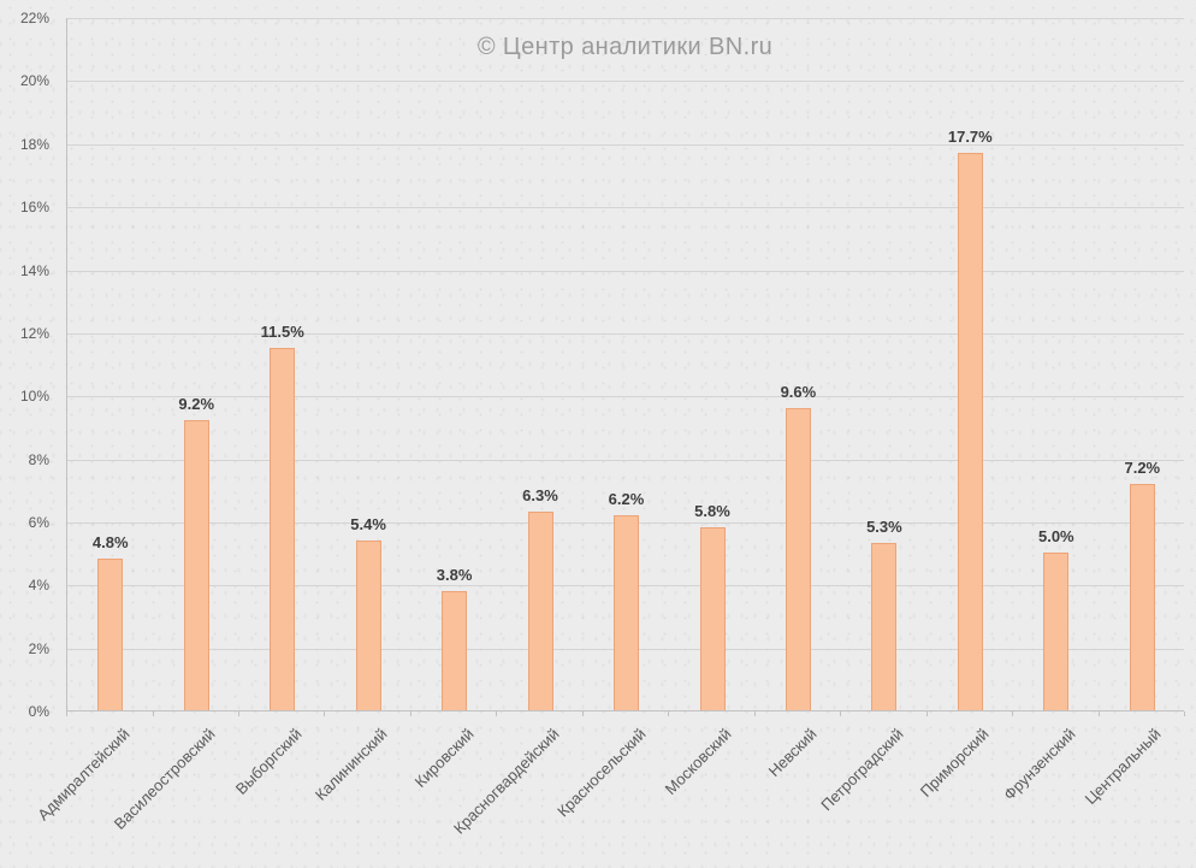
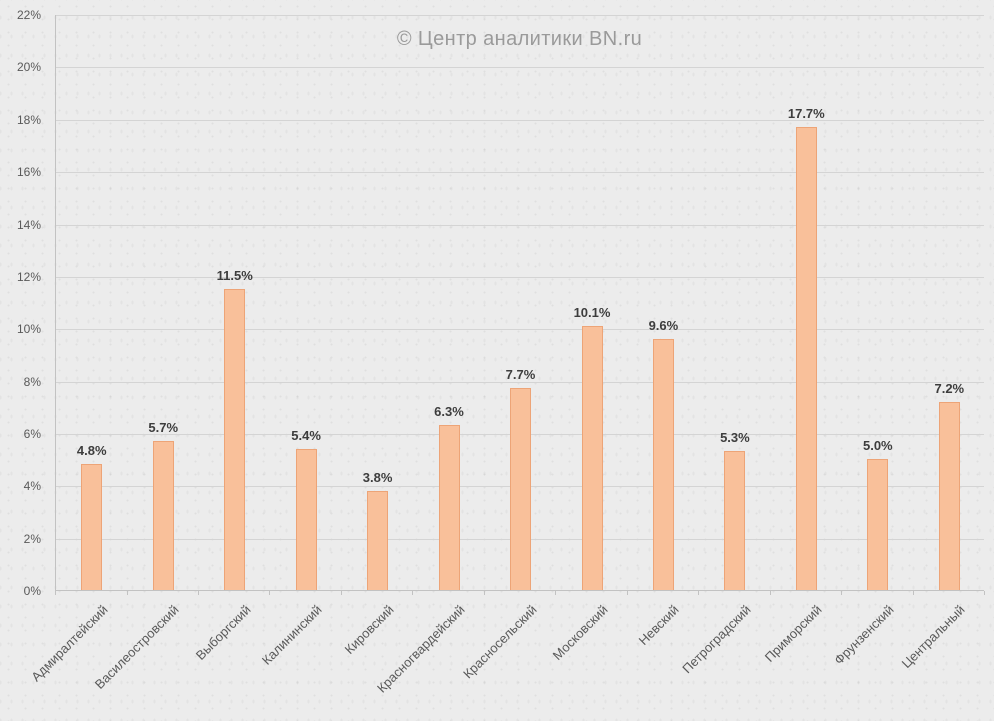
Василеостровский: 9.2% -> 5.7%
Красносельский: 6.2% -> 7.7%
Московский: 5.8% -> 10.1%
